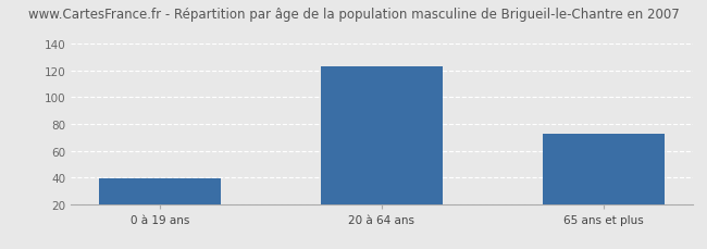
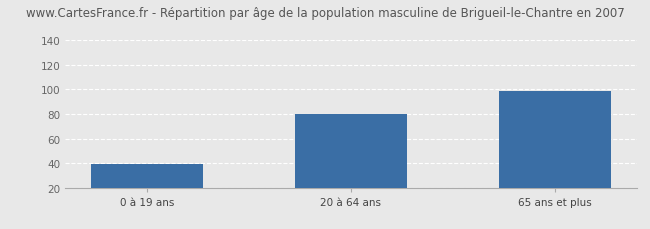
20 à 64 ans: 123 -> 80
65 ans et plus: 73 -> 99
